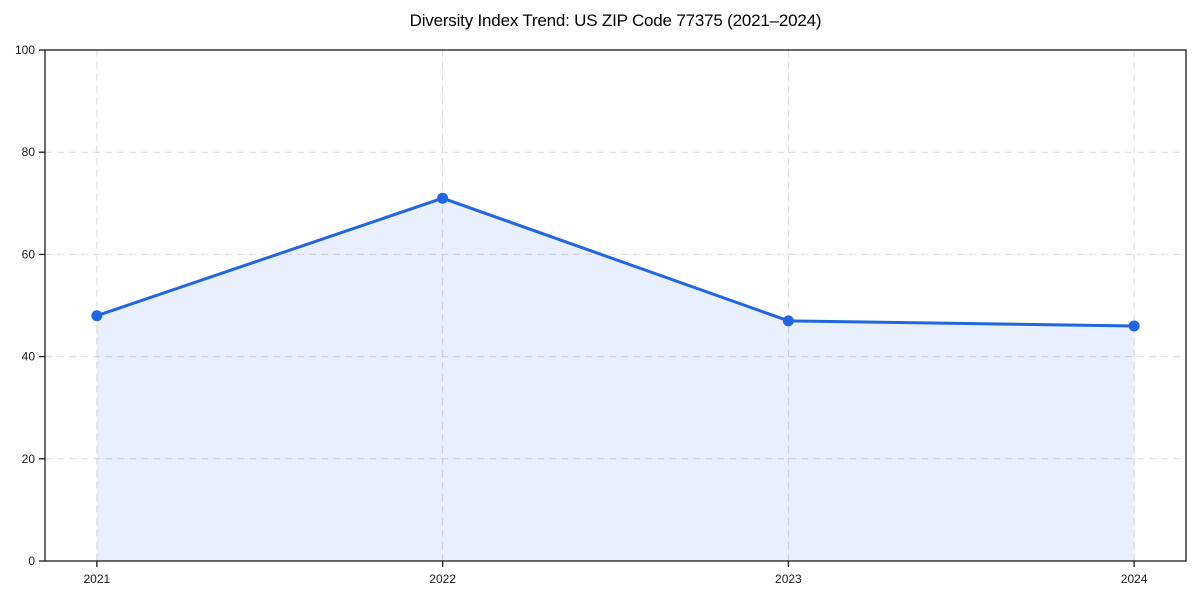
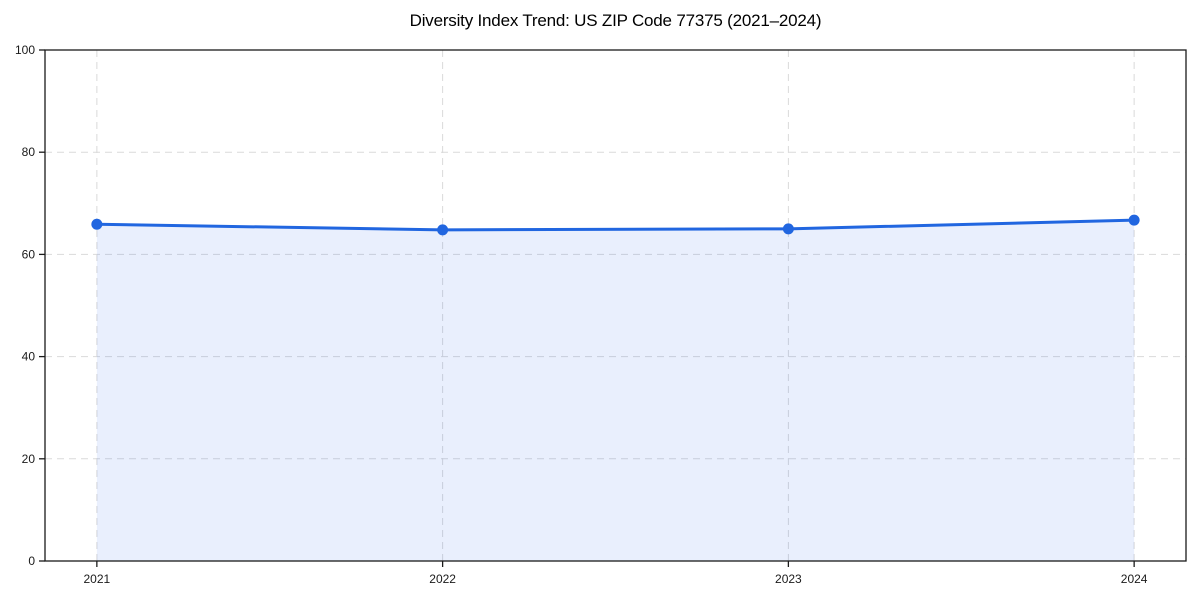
2021: 48 -> 66
2022: 71 -> 65
2023: 47 -> 65
2024: 46 -> 67
